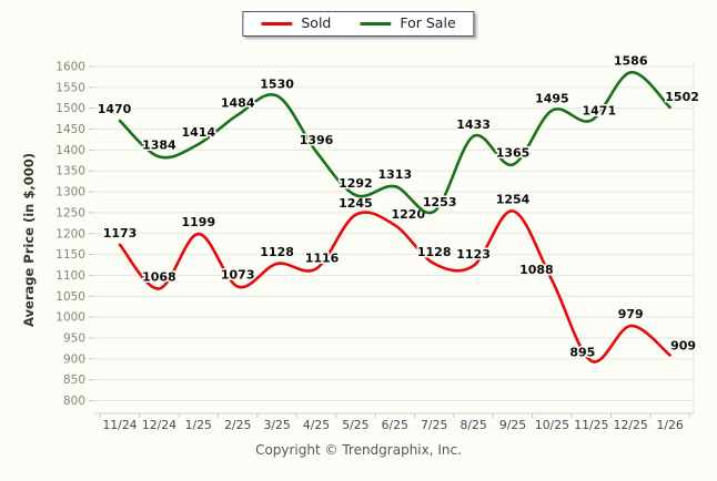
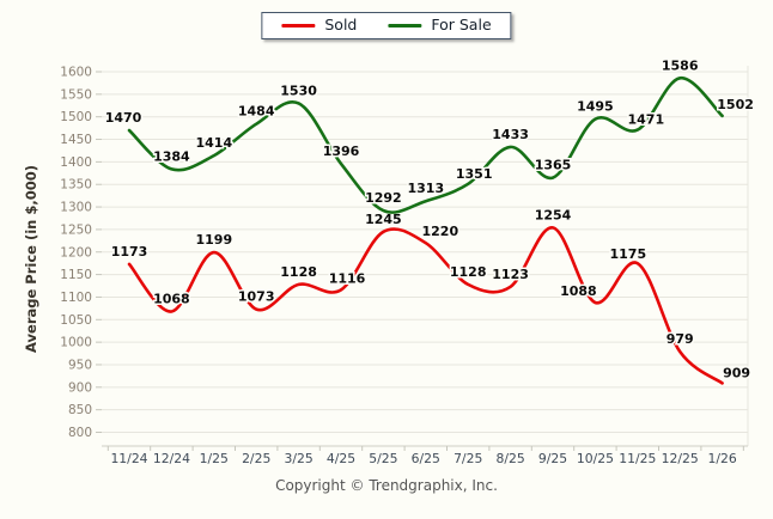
For Sale/7/25: 1253 -> 1351
Sold/11/25: 895 -> 1175
